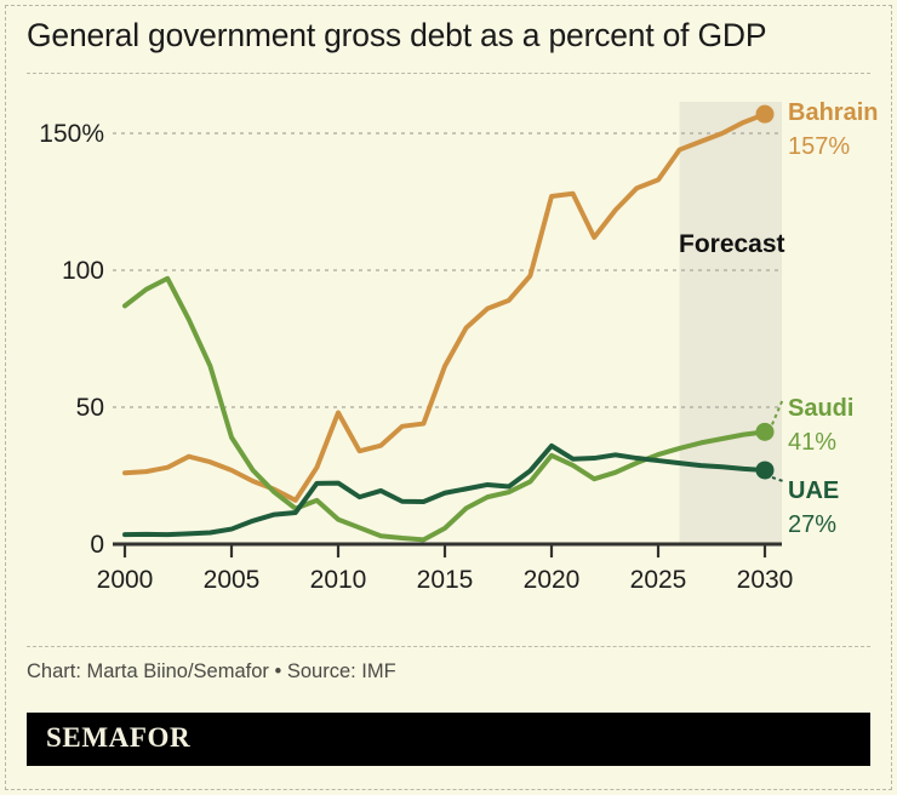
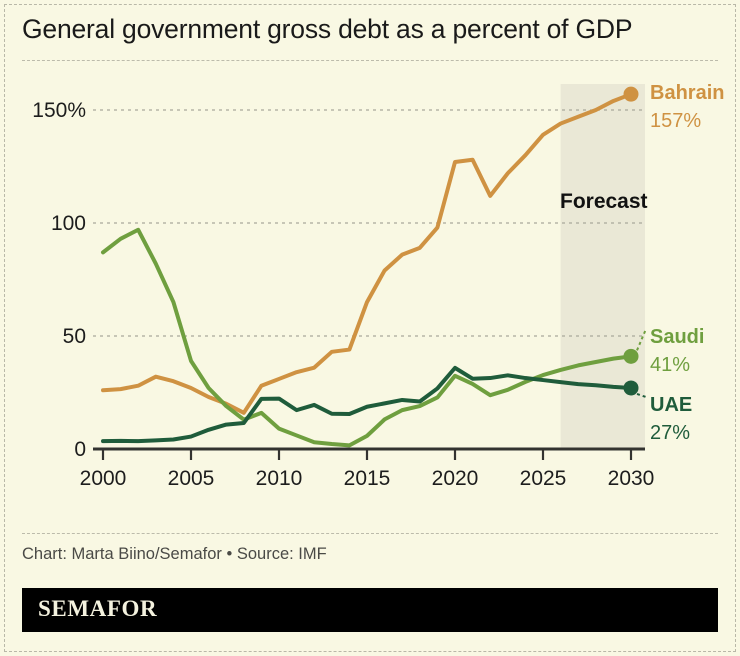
Bahrain/2010: 48% -> 31%
Bahrain/2025: 133% -> 139%
